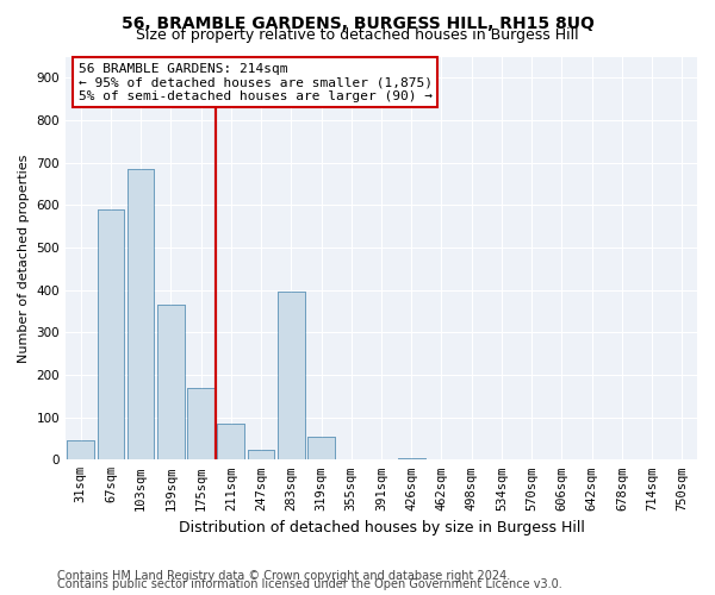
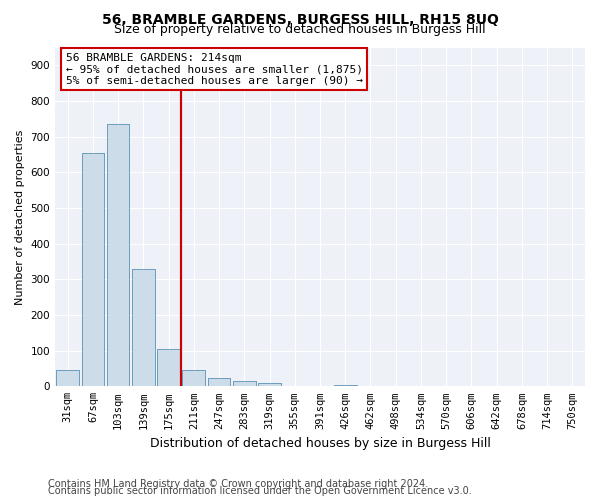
67sqm: 590 -> 655
103sqm: 685 -> 735
139sqm: 365 -> 330
175sqm: 170 -> 105
211sqm: 85 -> 45
283sqm: 395 -> 15
319sqm: 55 -> 10
